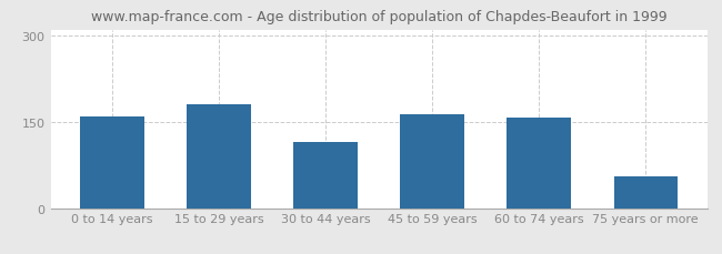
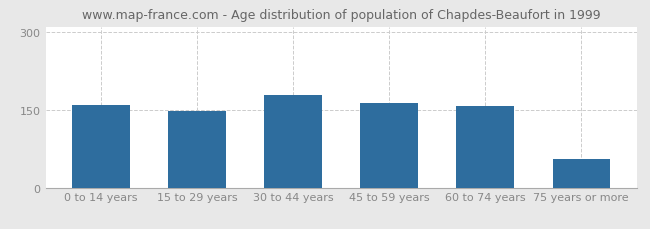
15 to 29 years: 180 -> 147
30 to 44 years: 114 -> 178
